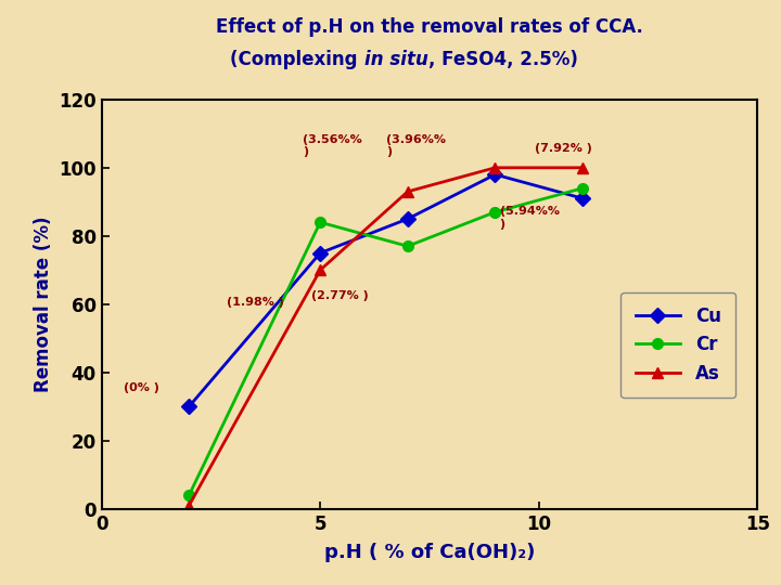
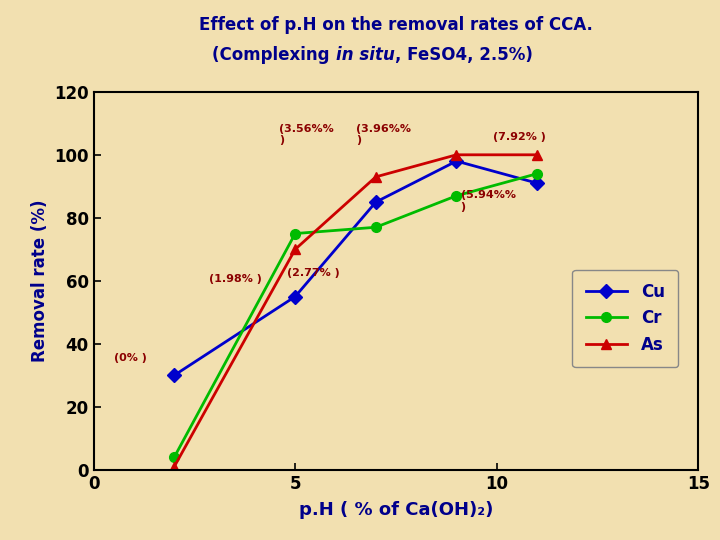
Cu/5: 75 -> 55
Cr/5: 84 -> 75
